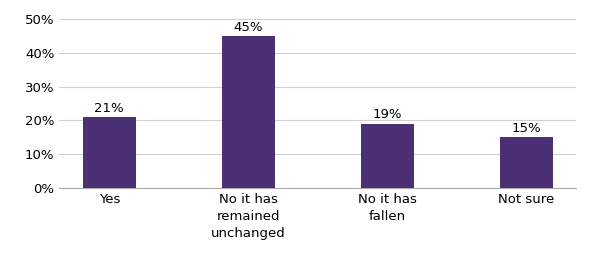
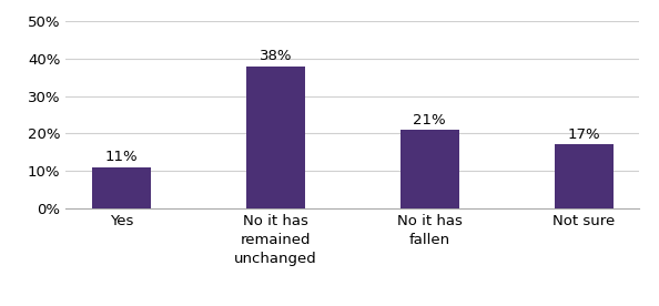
Yes: 21% -> 11%
No it has remained unchanged: 45% -> 38%
No it has fallen: 19% -> 21%
Not sure: 15% -> 17%
